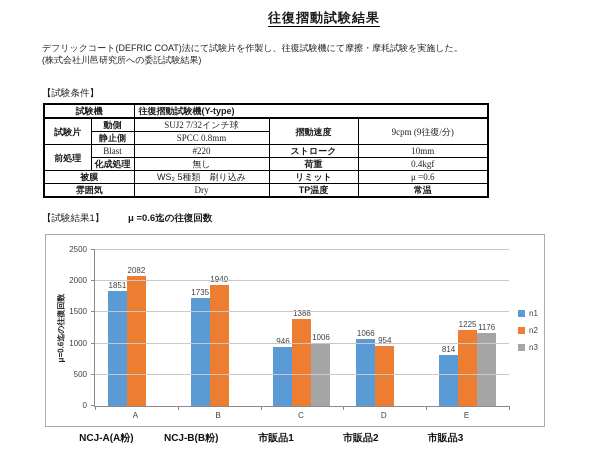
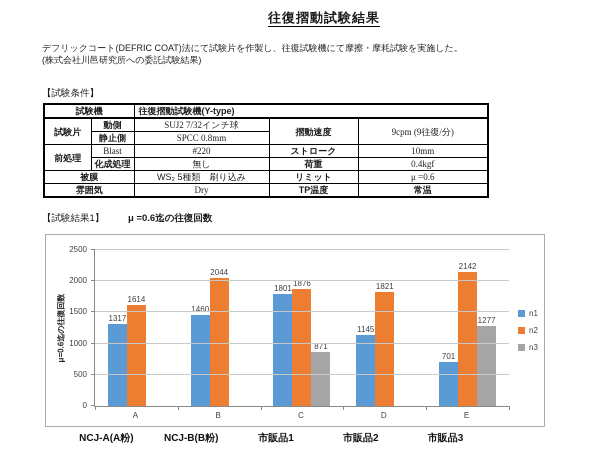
n1/A: 1851 -> 1317
n2/A: 2082 -> 1614
n1/B: 1735 -> 1460
n2/B: 1940 -> 2044
n1/C: 946 -> 1801
n2/C: 1388 -> 1876
n3/C: 1006 -> 871
n1/D: 1066 -> 1145
n2/D: 954 -> 1821
n1/E: 814 -> 701
n2/E: 1225 -> 2142
n3/E: 1176 -> 1277
